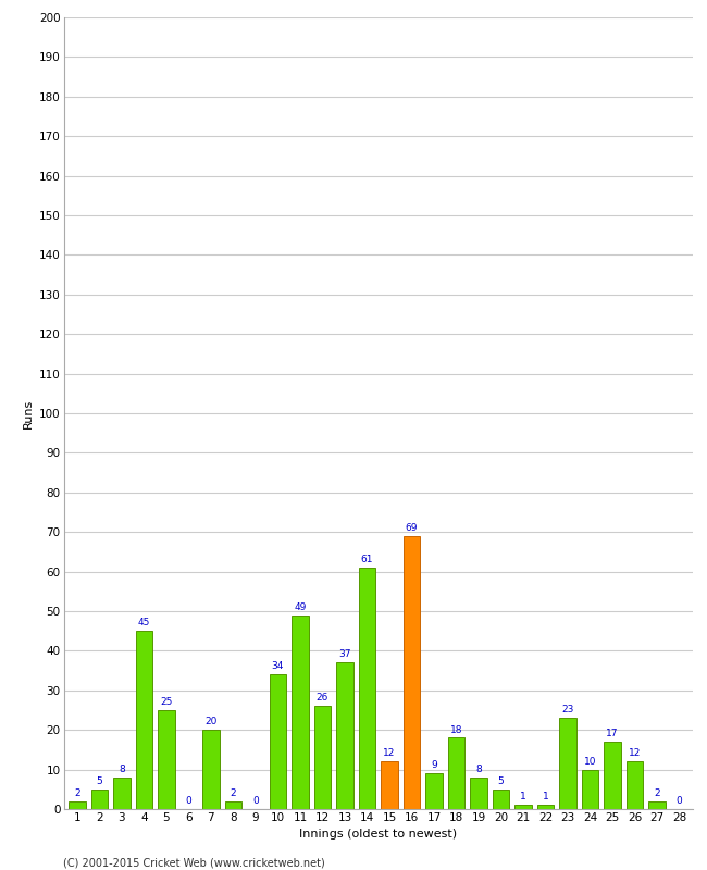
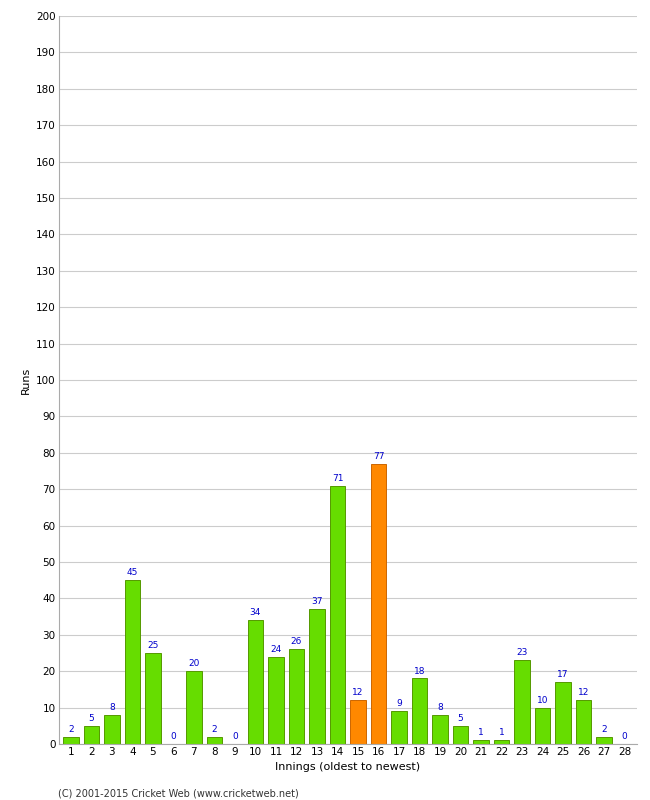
11: 49 -> 24
14: 61 -> 71
16: 69 -> 77
